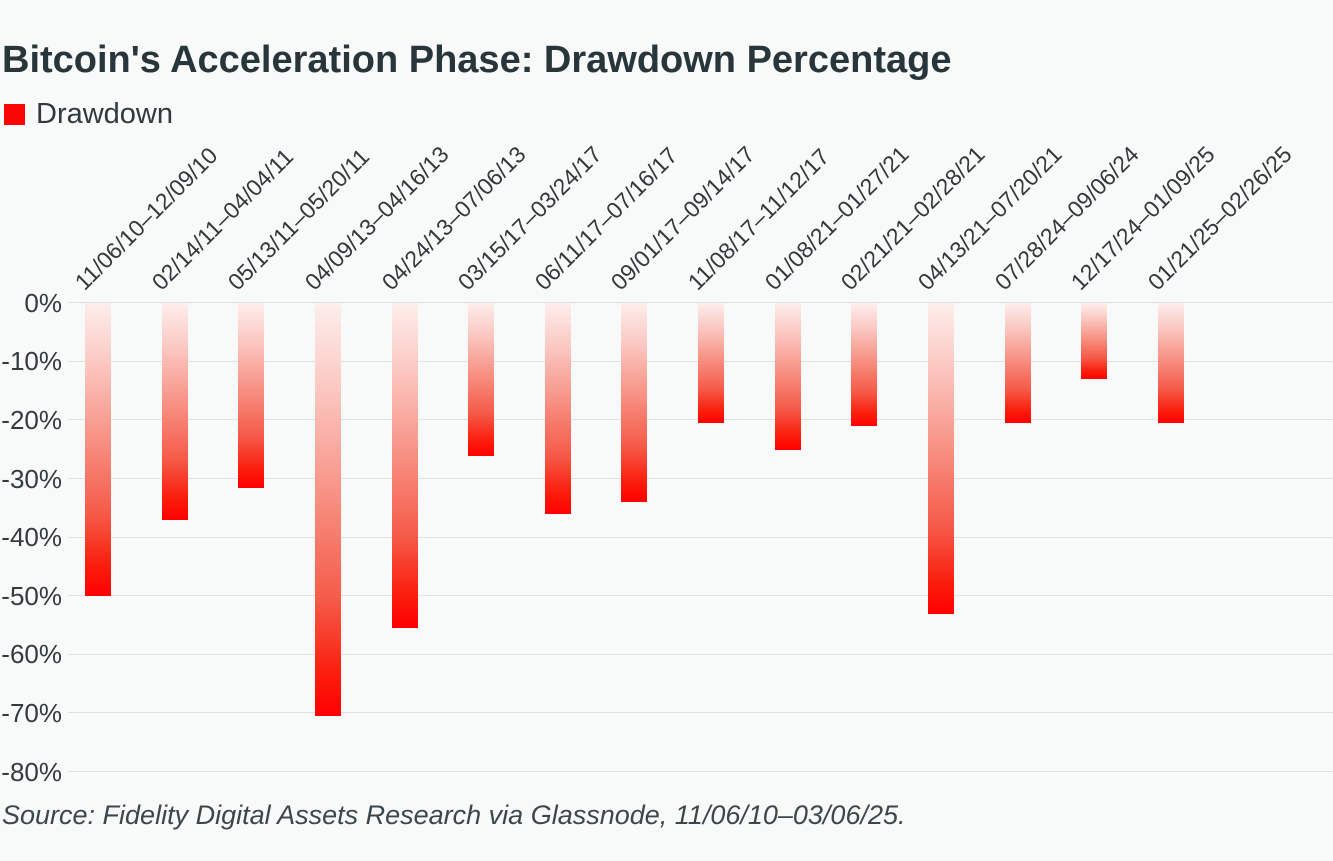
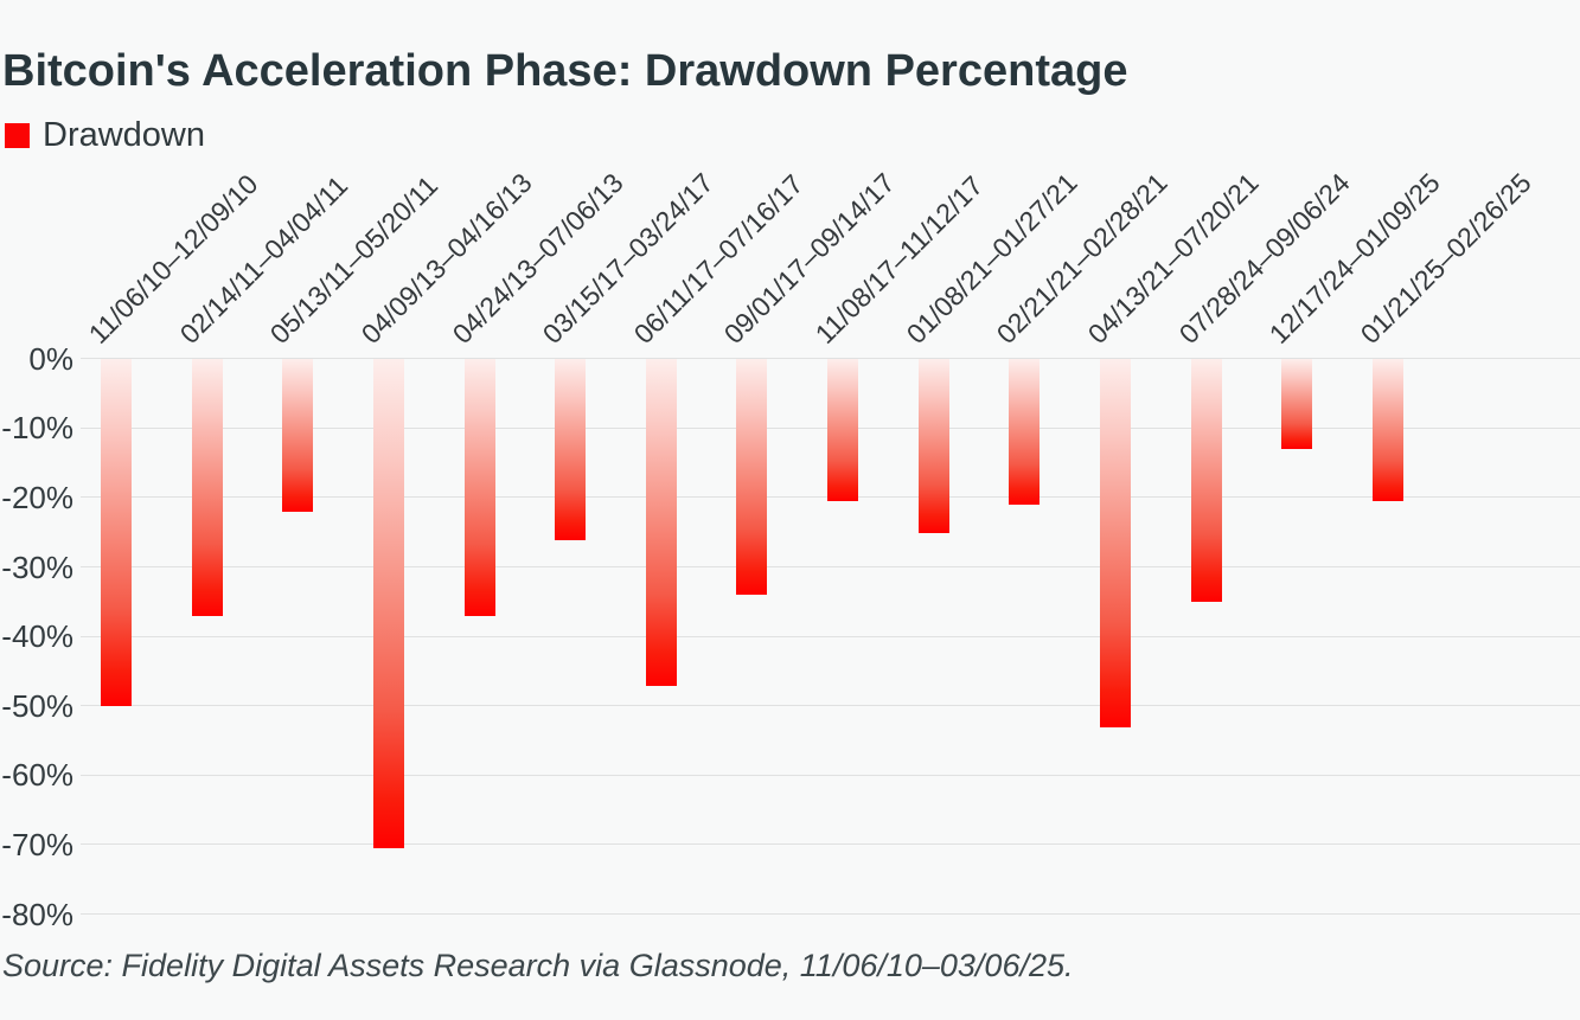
05/13/11–05/20/11: -32% -> -22%
04/24/13–07/06/13: -56% -> -37%
06/11/17–07/16/17: -36% -> -47%
07/28/24–09/06/24: -20% -> -35%
